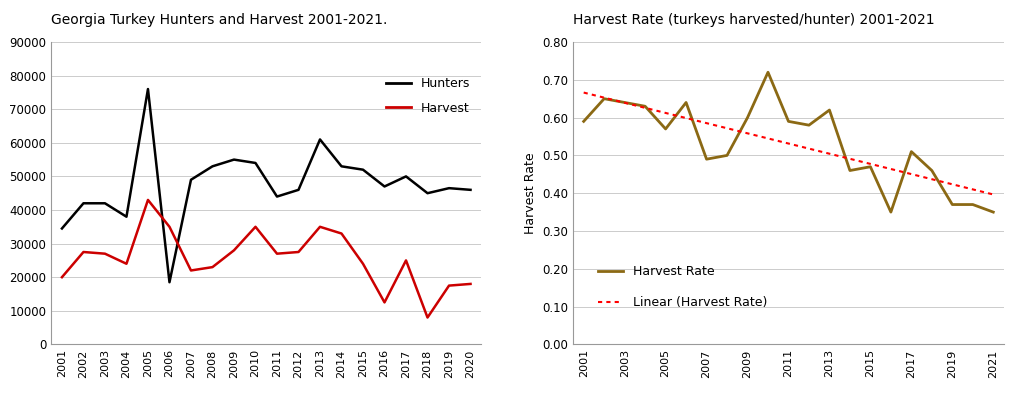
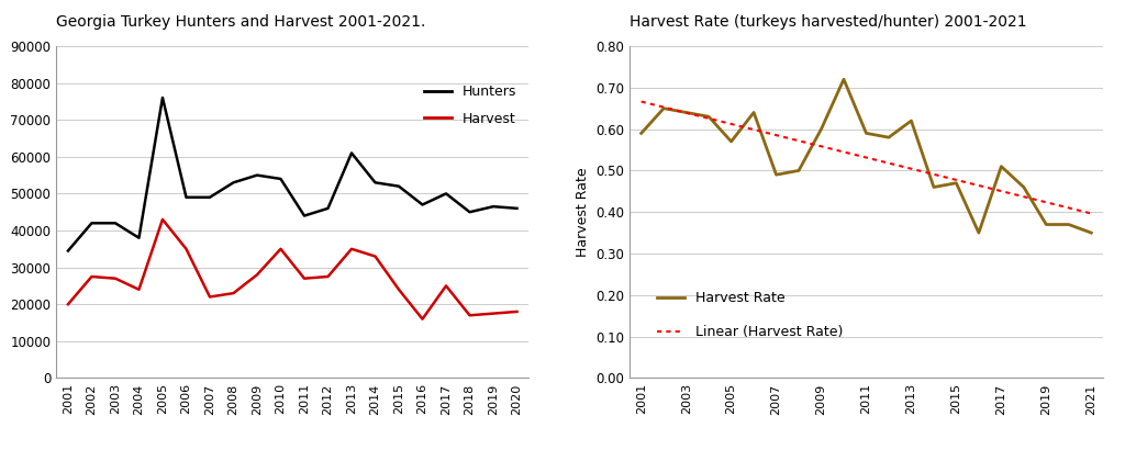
Hunters/2006: 18500 -> 49000
Harvest/2016: 12500 -> 16000
Harvest/2018: 8000 -> 17000
